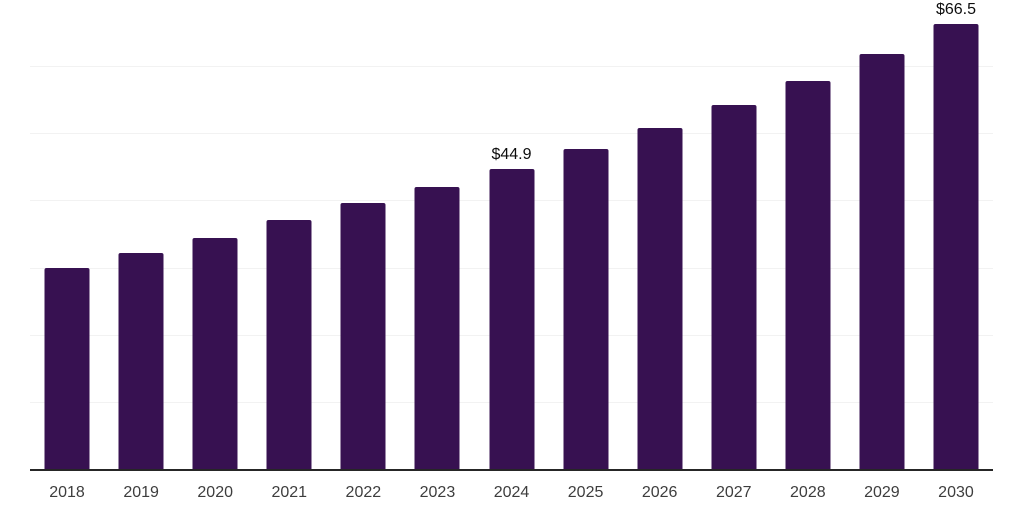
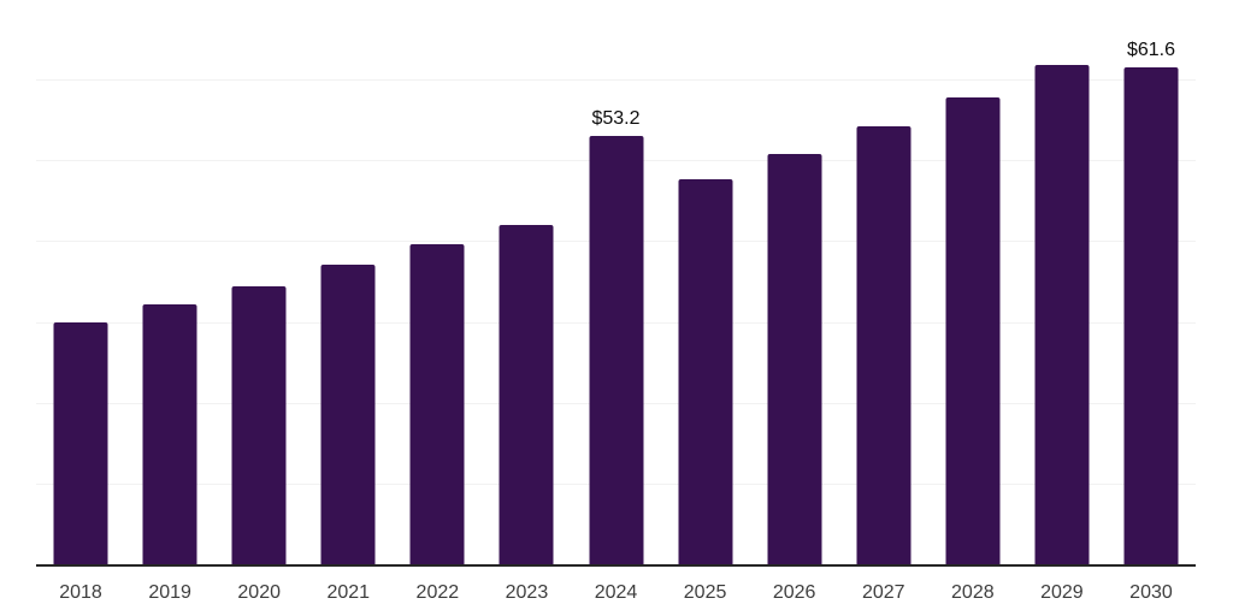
2024: $44.9 -> $53.2
2030: $66.5 -> $61.6
